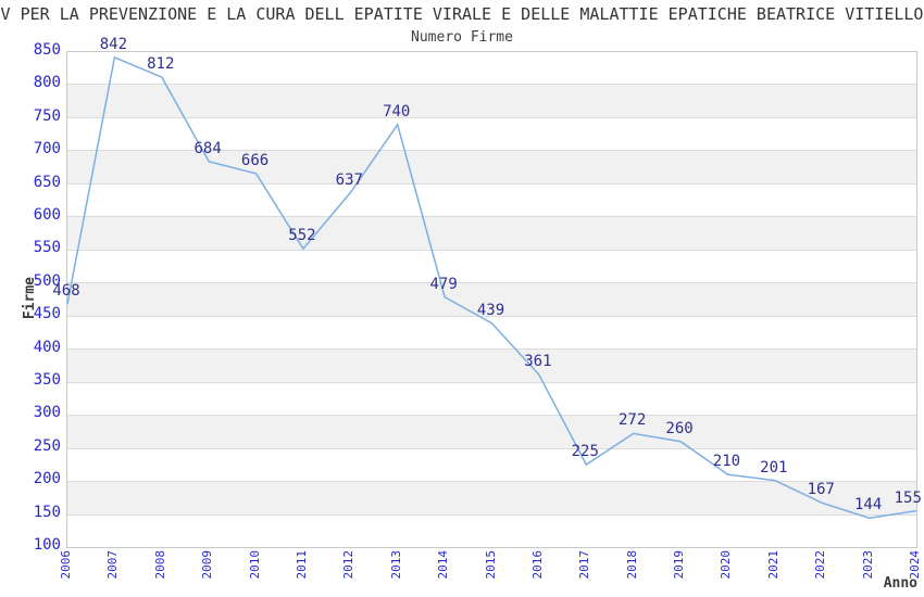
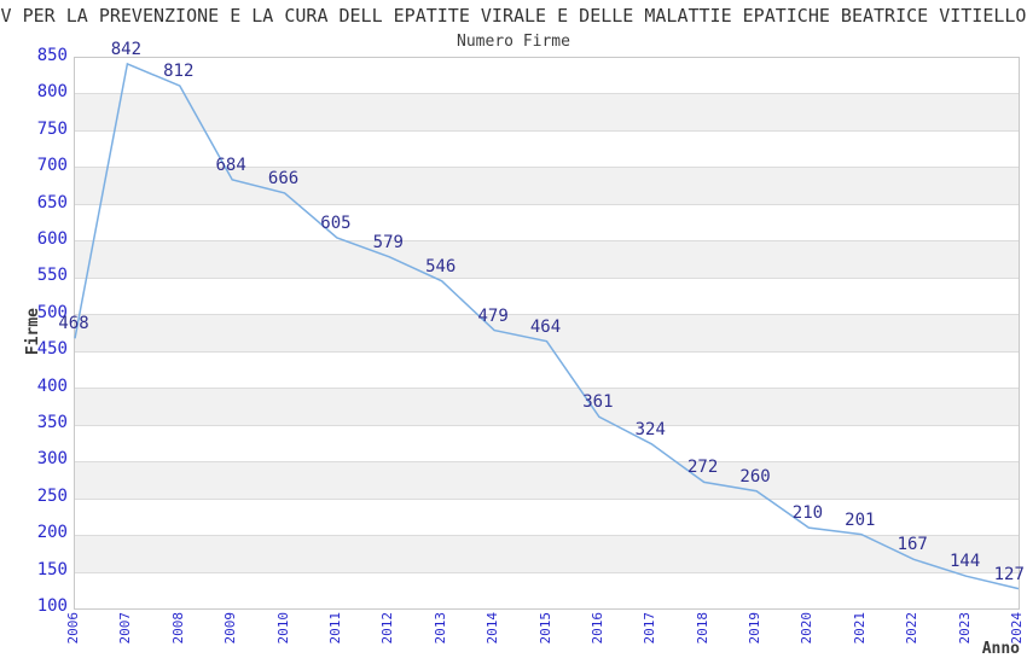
2011: 552 -> 605
2012: 637 -> 579
2013: 740 -> 546
2015: 439 -> 464
2017: 225 -> 324
2024: 155 -> 127
